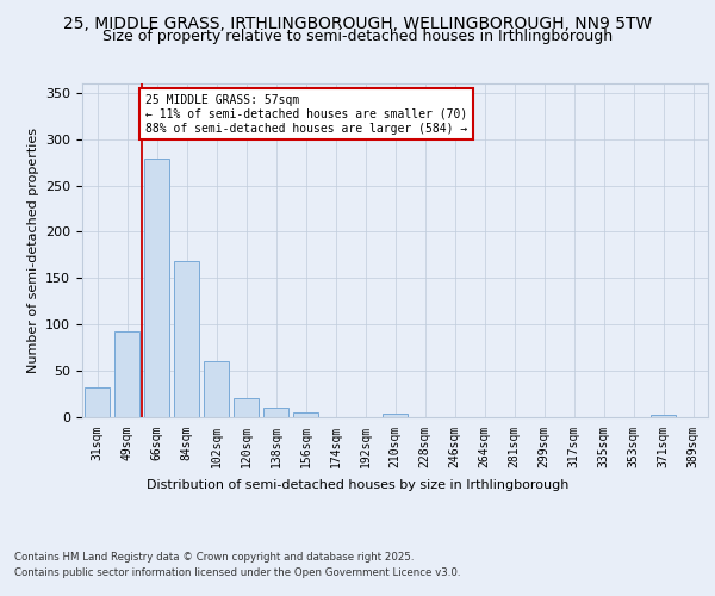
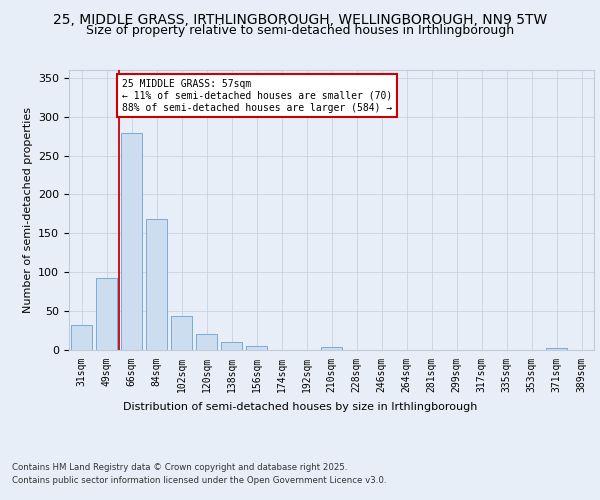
102sqm: 60 -> 44
